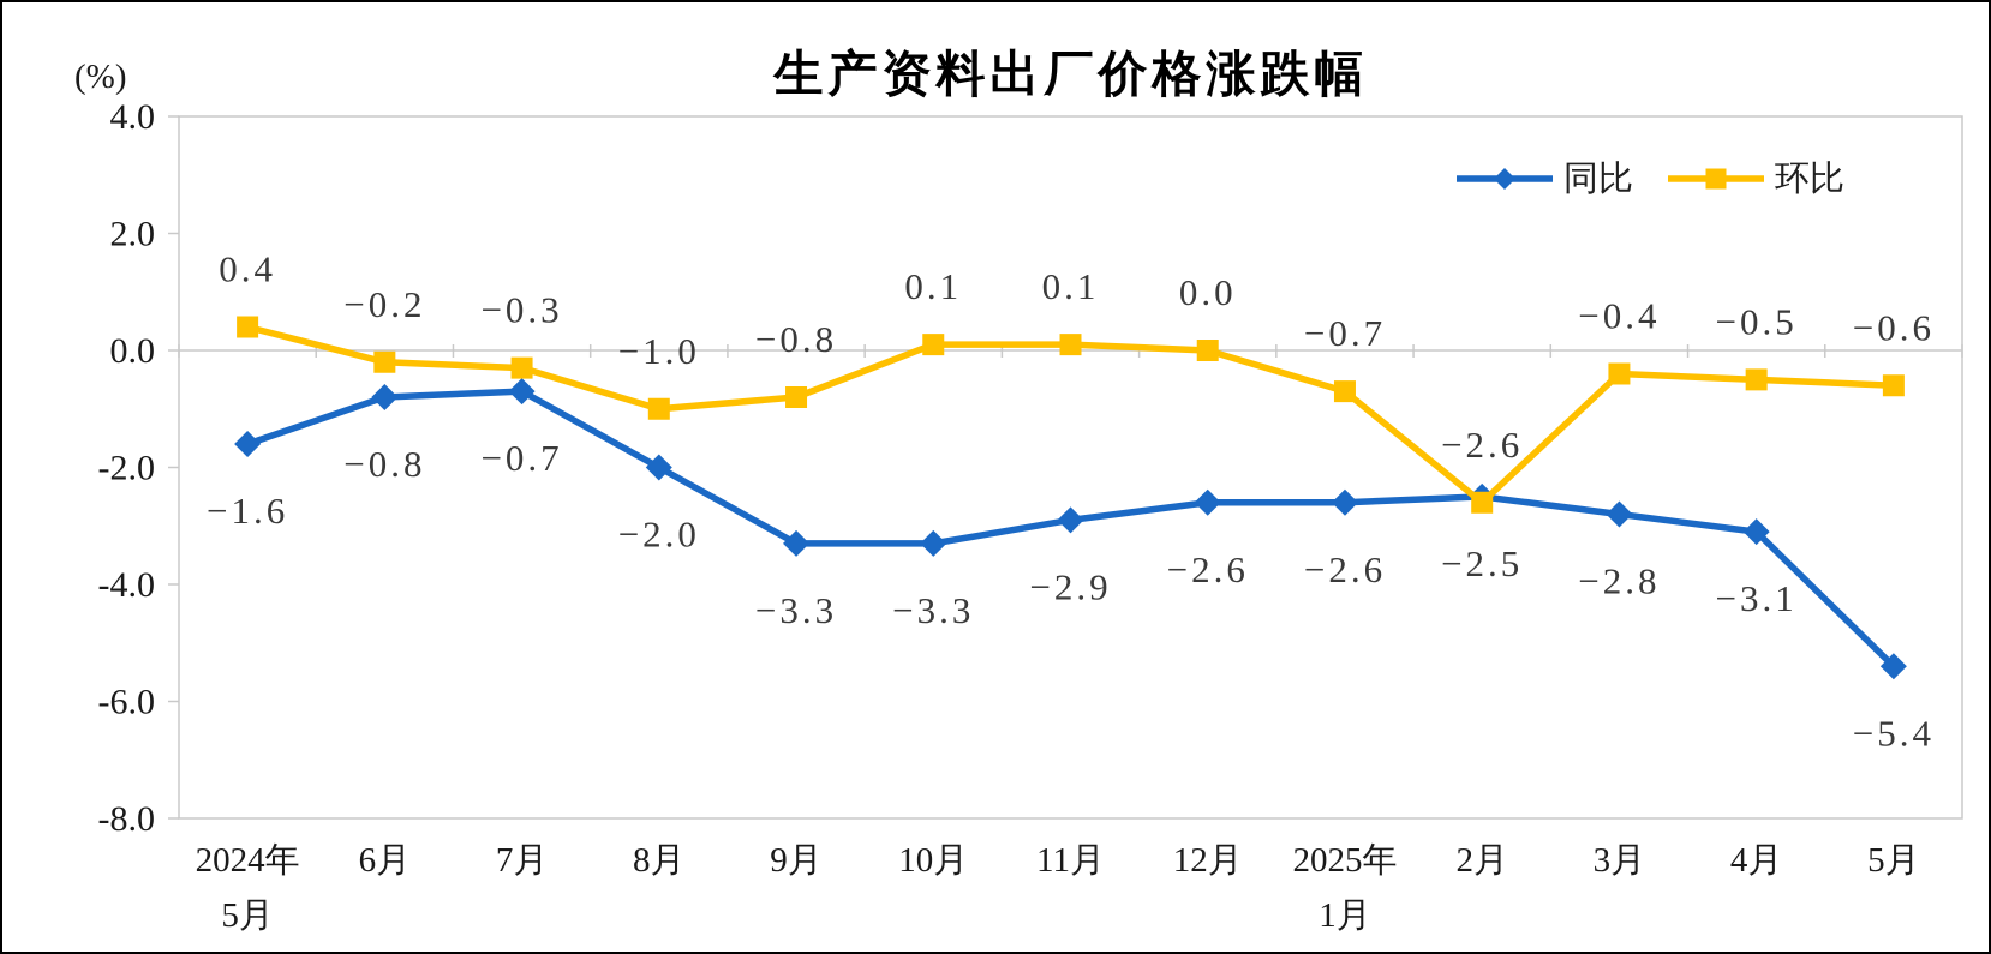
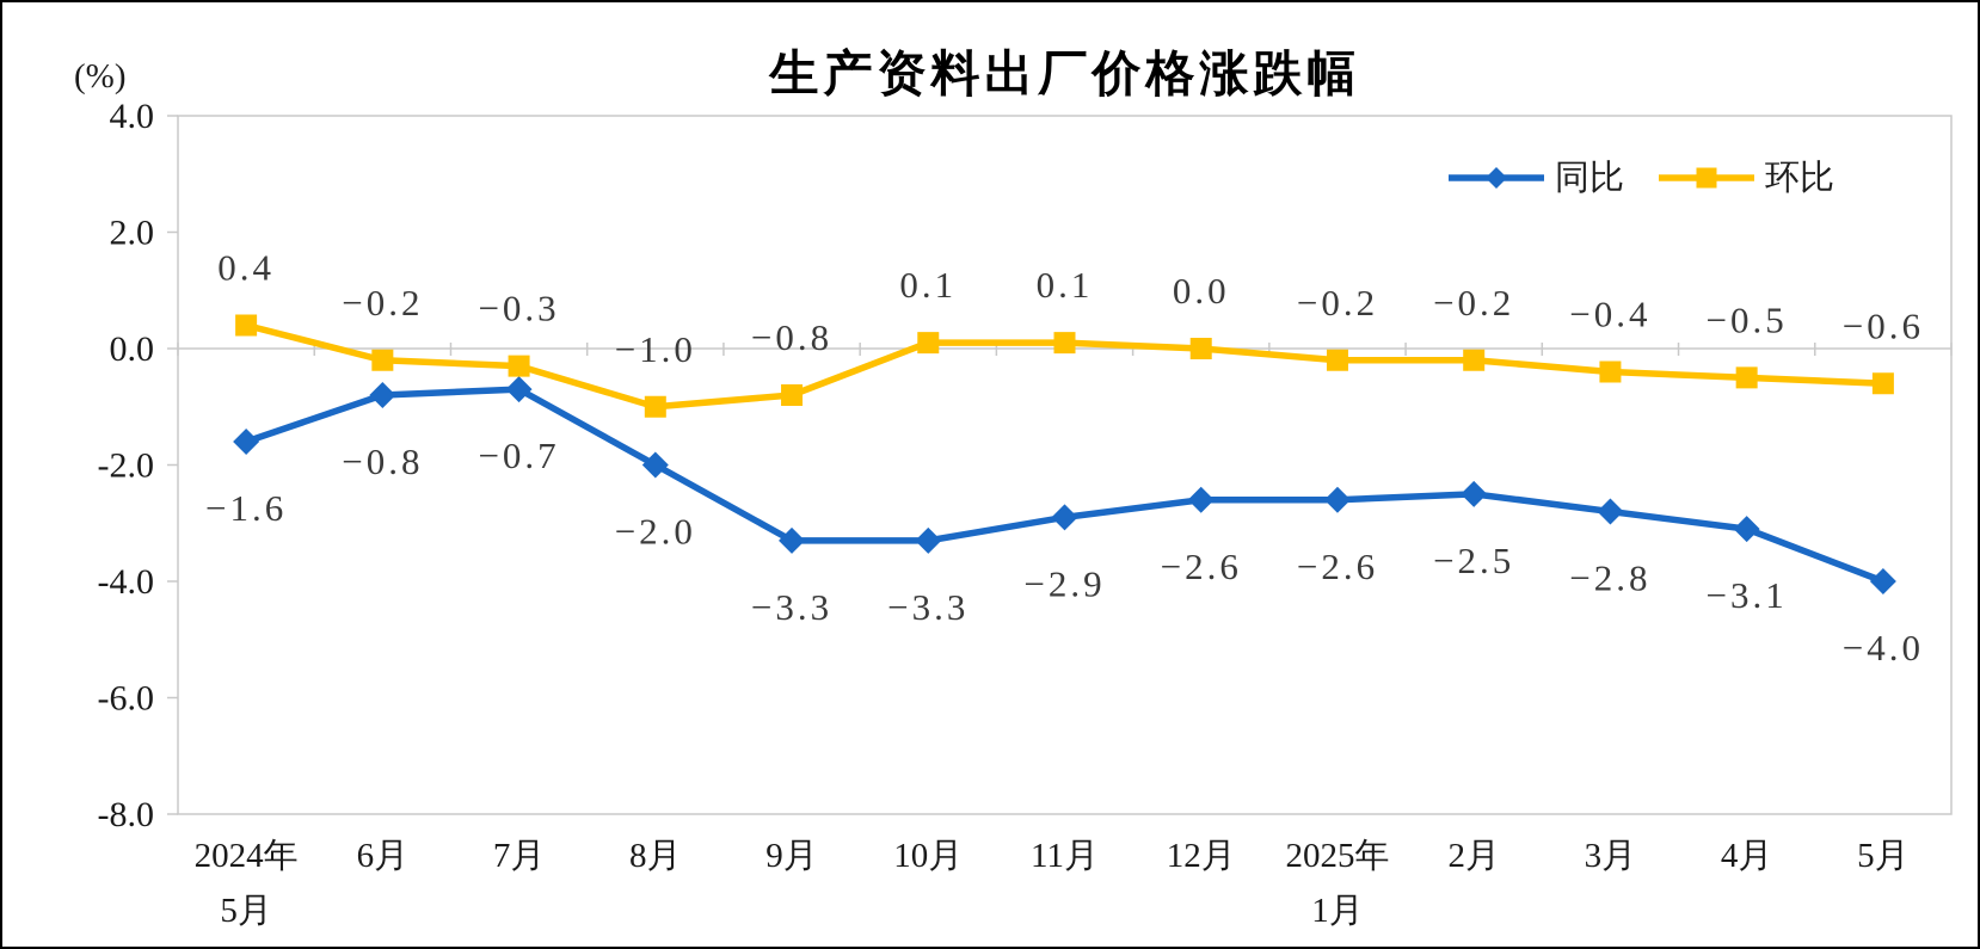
环比/2025年 1月: −0.7 -> −0.2
环比/2月: −2.6 -> −0.2
同比/5月: −5.4 -> −4.0
